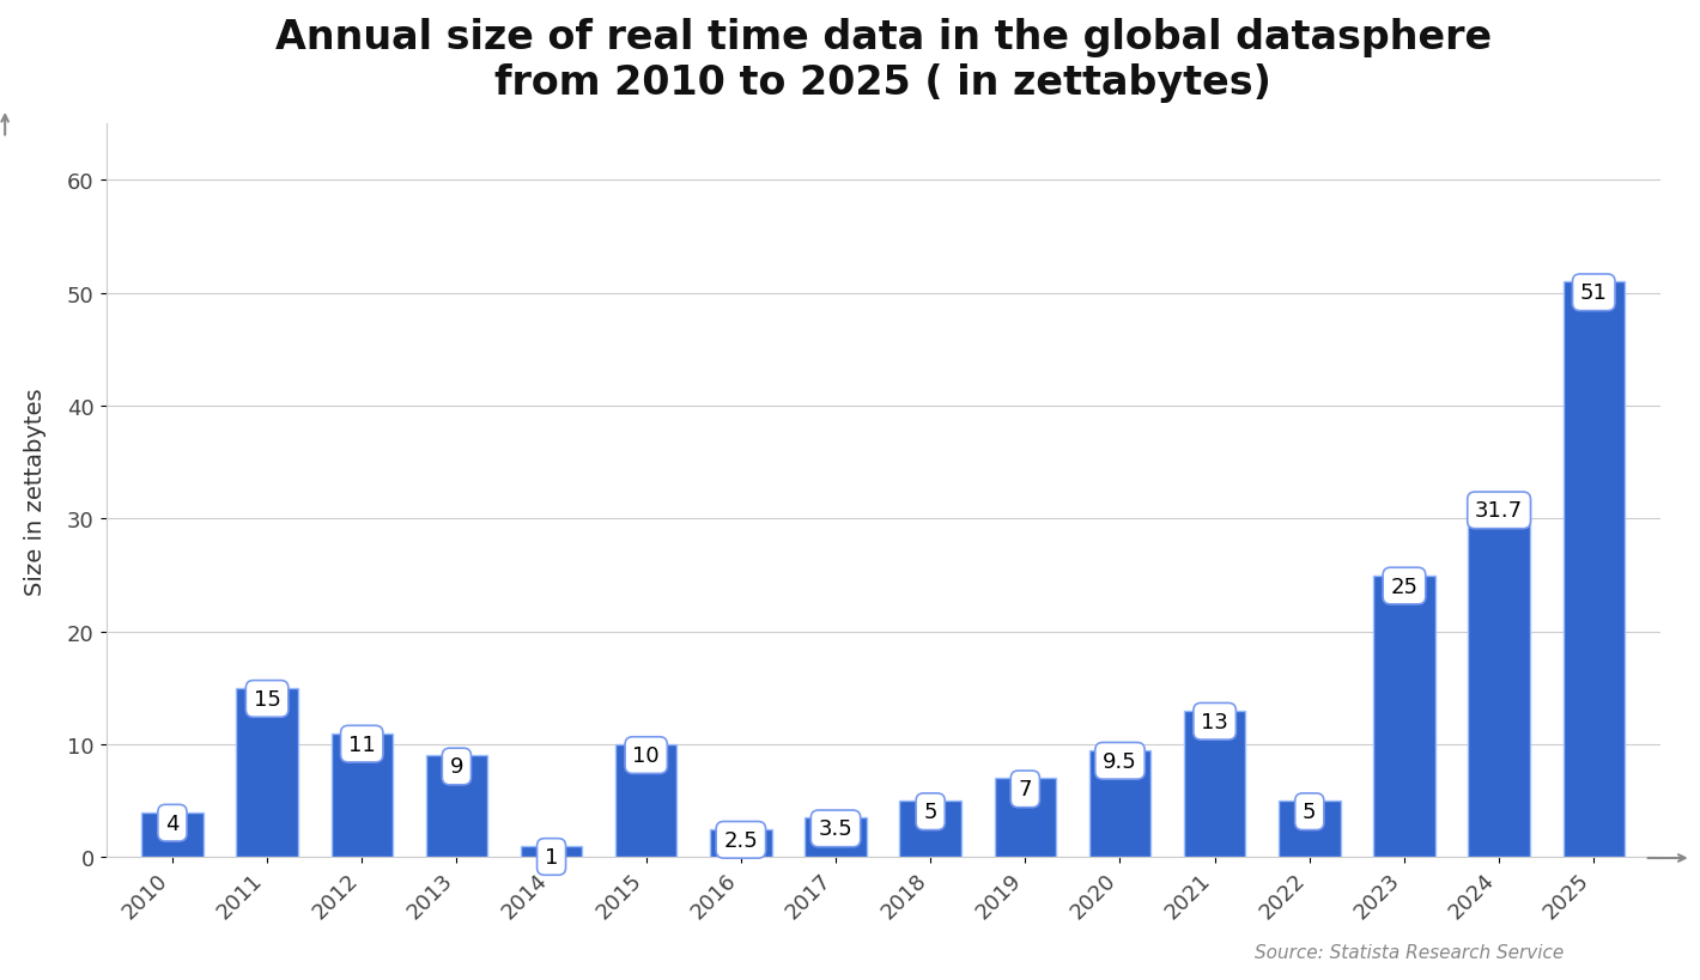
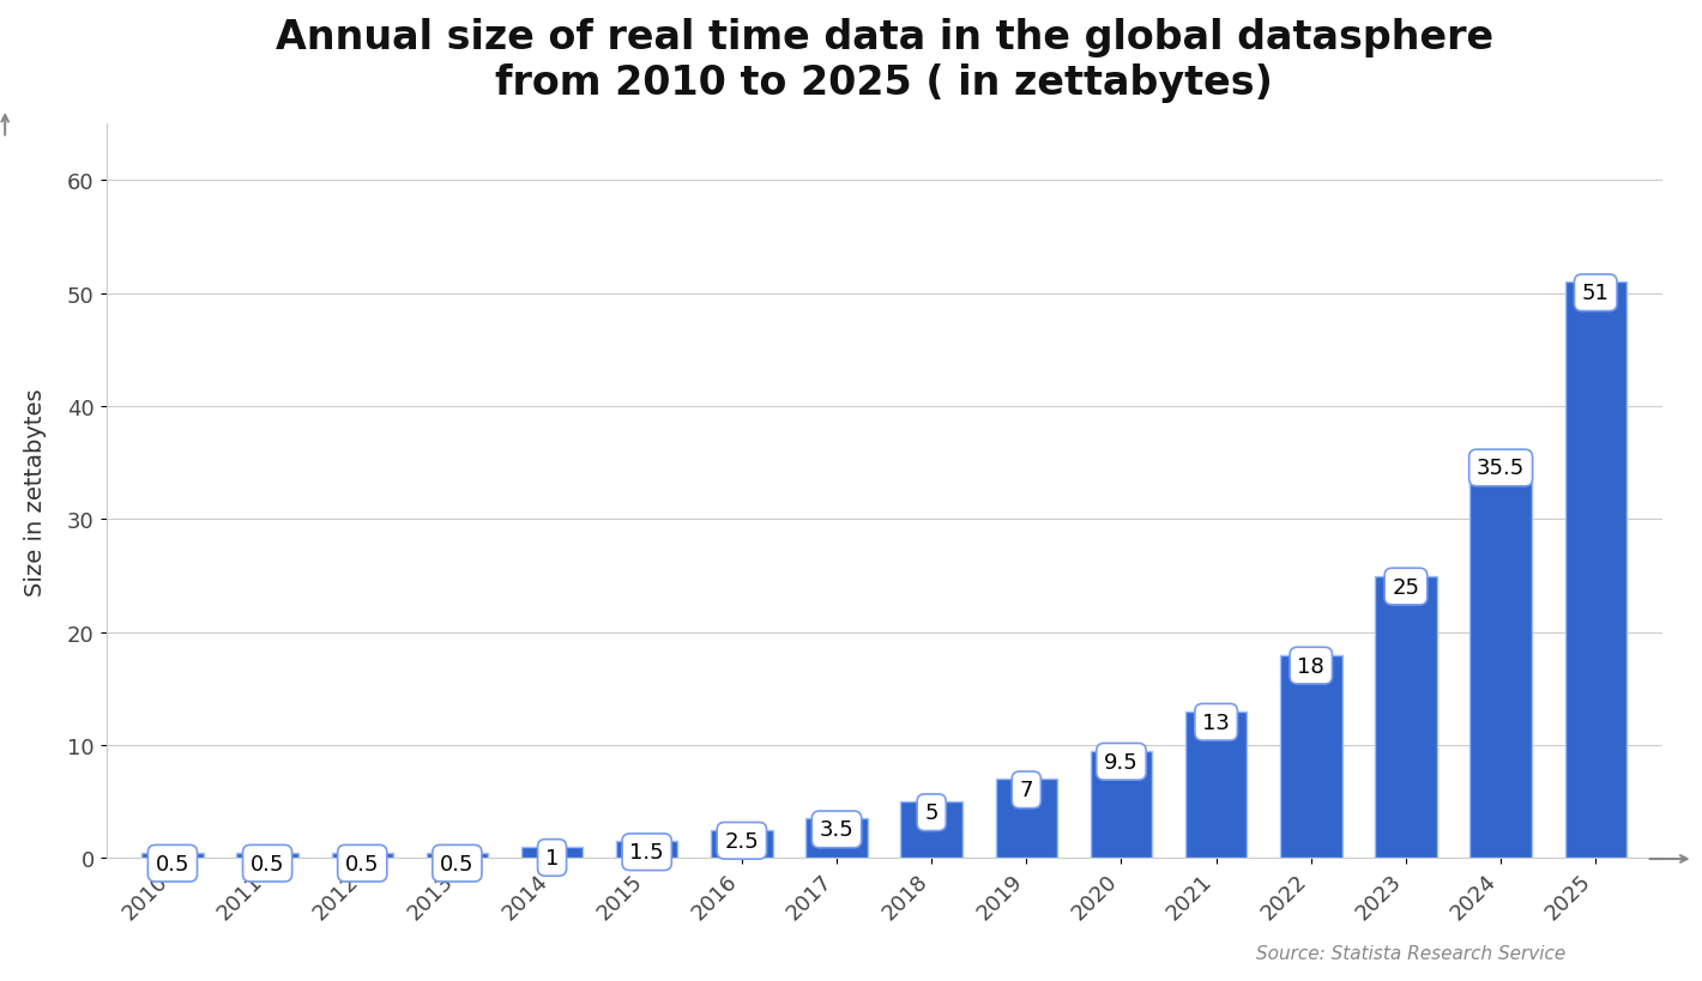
2010: 4 -> 0.5
2011: 15 -> 0.5
2012: 11 -> 0.5
2013: 9 -> 0.5
2015: 10 -> 1.5
2022: 5 -> 18
2024: 31.7 -> 35.5
